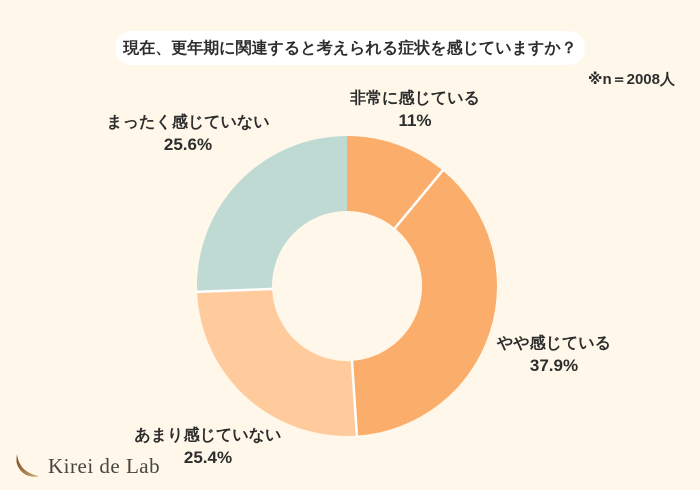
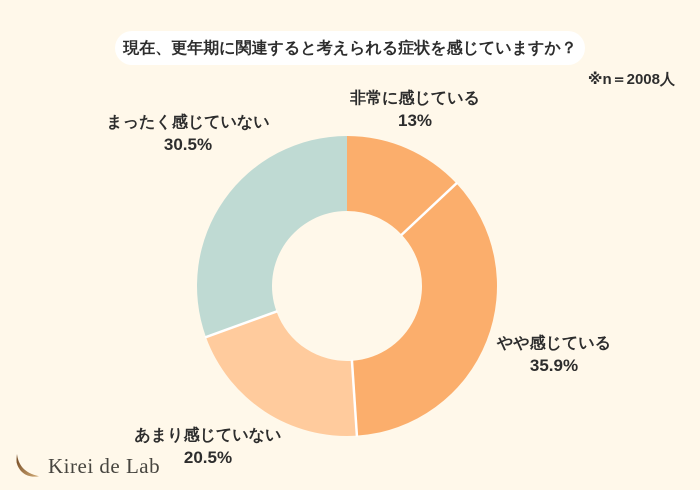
非常に感じている: 11% -> 13%
やや感じている: 37.9% -> 35.9%
あまり感じていない: 25.4% -> 20.5%
まったく感じていない: 25.6% -> 30.5%
